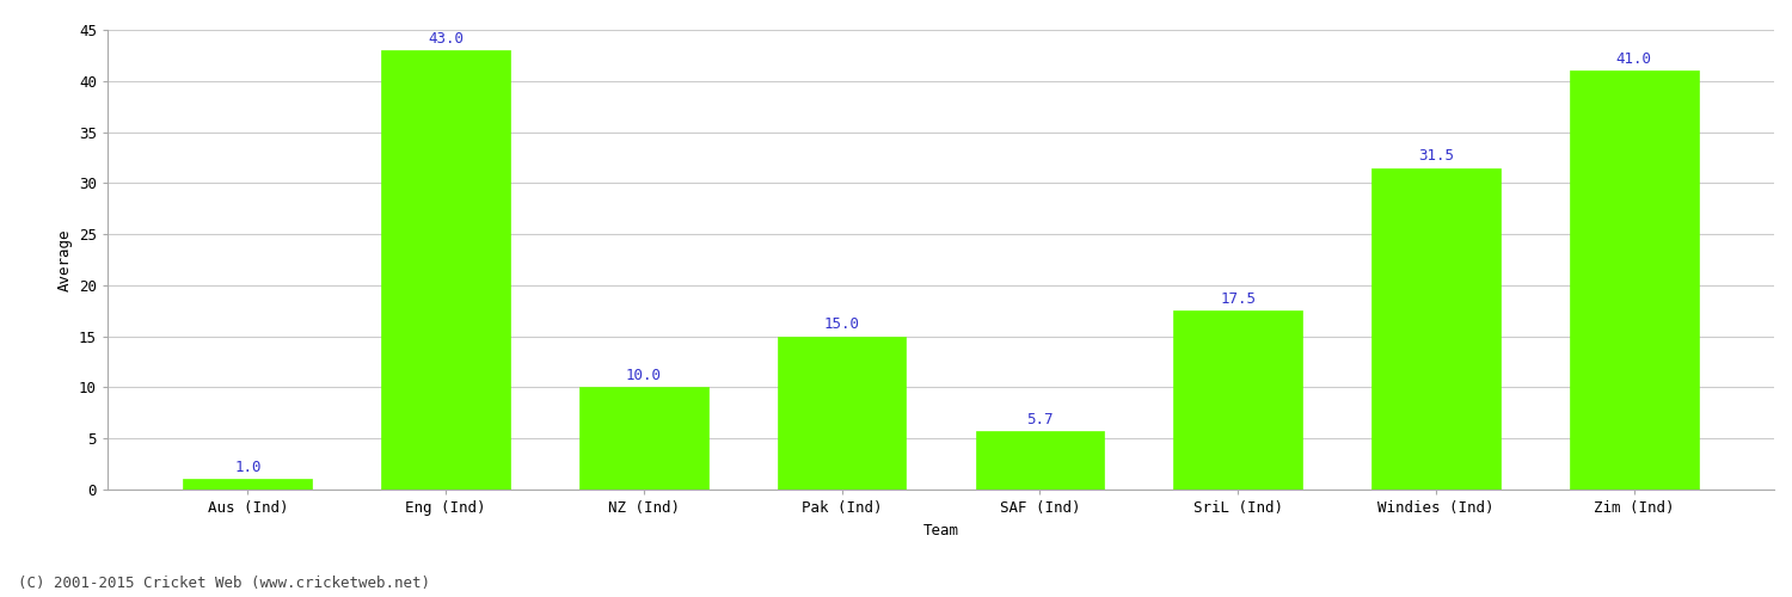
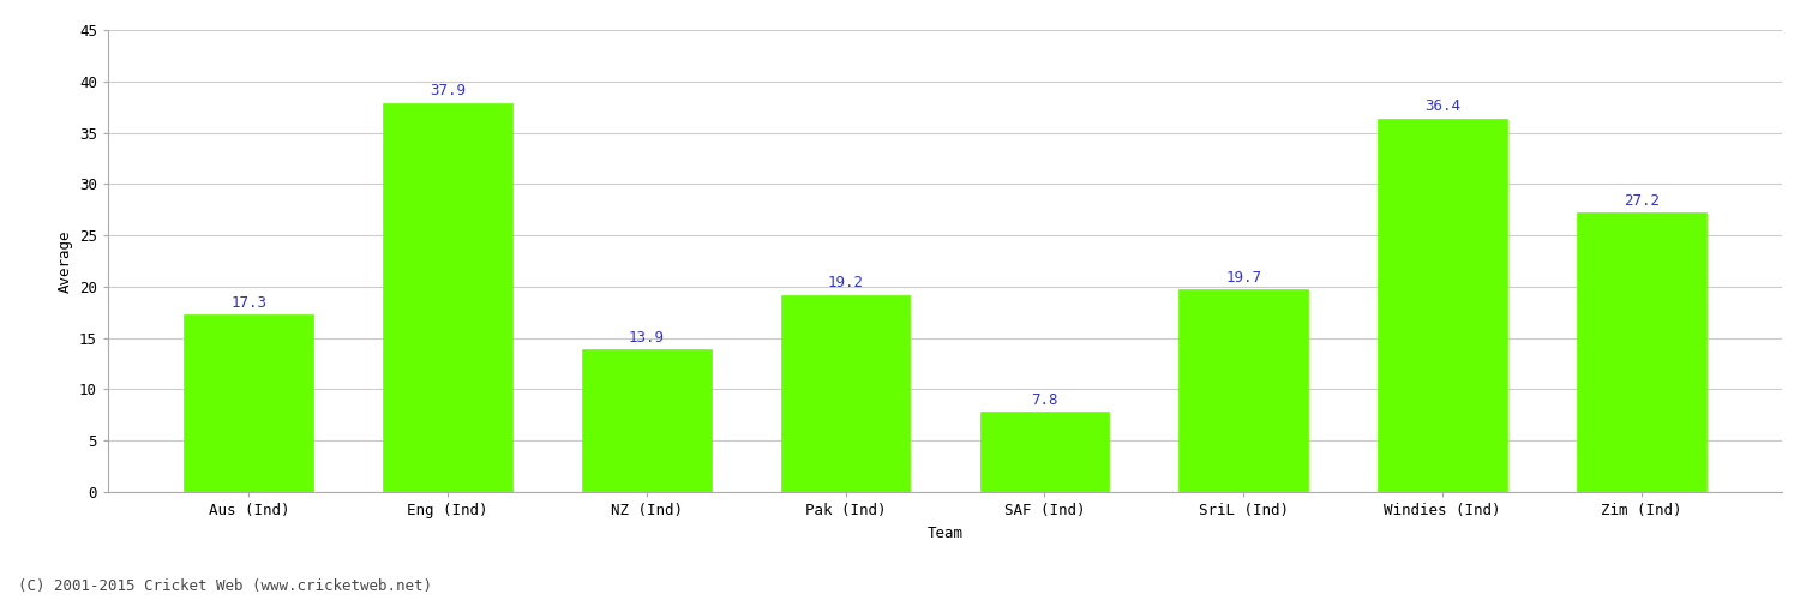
Aus (Ind): 1.0 -> 17.3
Eng (Ind): 43.0 -> 37.9
NZ (Ind): 10.0 -> 13.9
Pak (Ind): 15.0 -> 19.2
SAF (Ind): 5.7 -> 7.8
SriL (Ind): 17.5 -> 19.7
Windies (Ind): 31.5 -> 36.4
Zim (Ind): 41.0 -> 27.2
